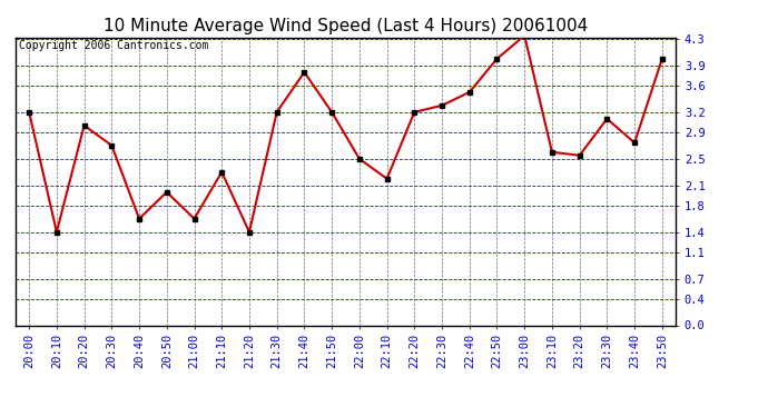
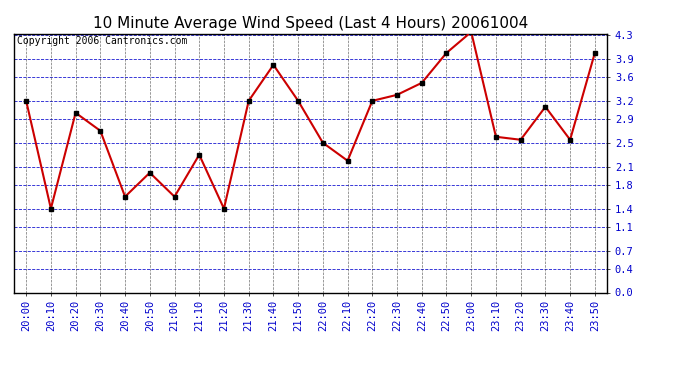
23:40: 2.74 -> 2.55
